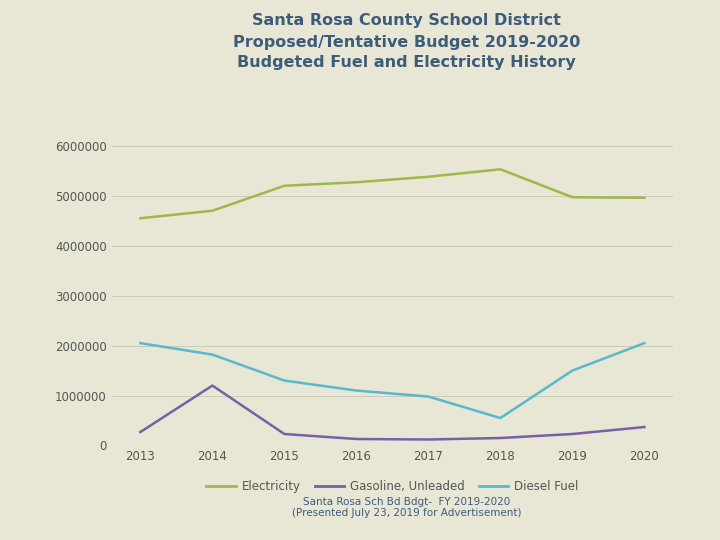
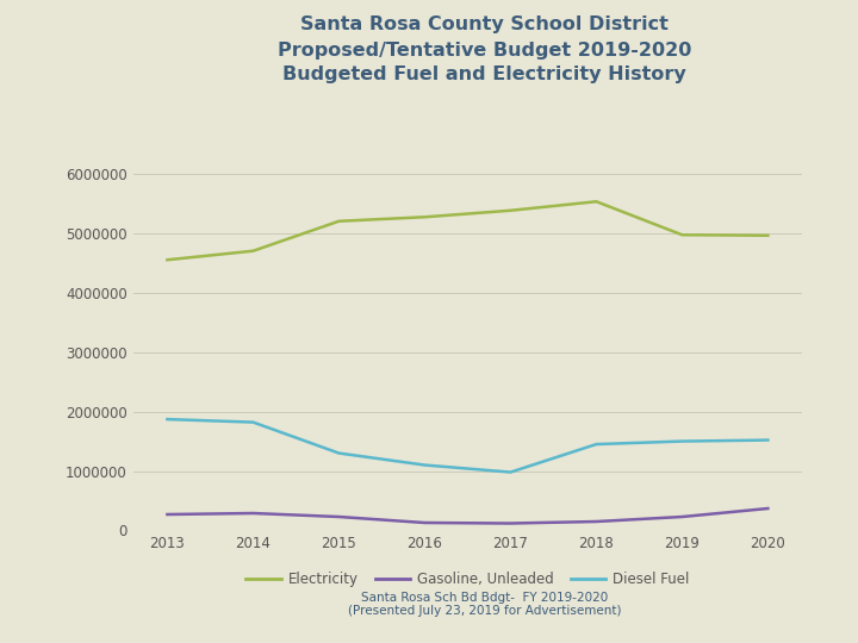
Diesel Fuel/2013: 2050000 -> 1870000
Gasoline, Unleaded/2014: 1200000 -> 290000
Diesel Fuel/2018: 550000 -> 1450000
Diesel Fuel/2020: 2050000 -> 1520000
